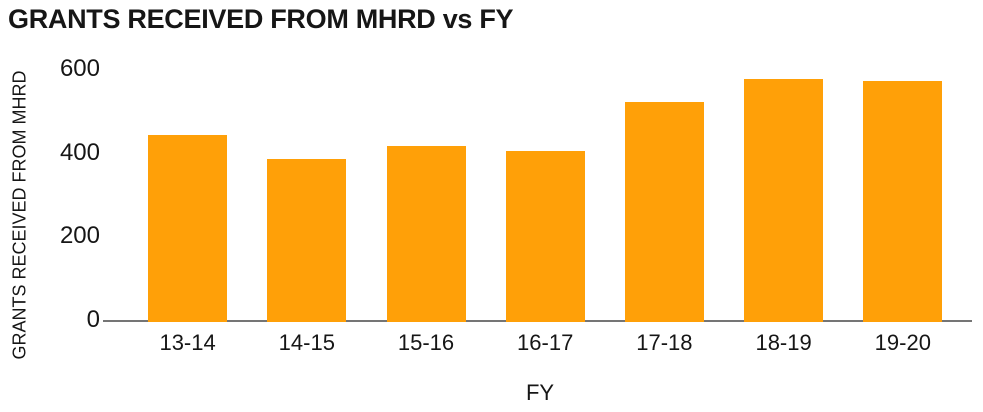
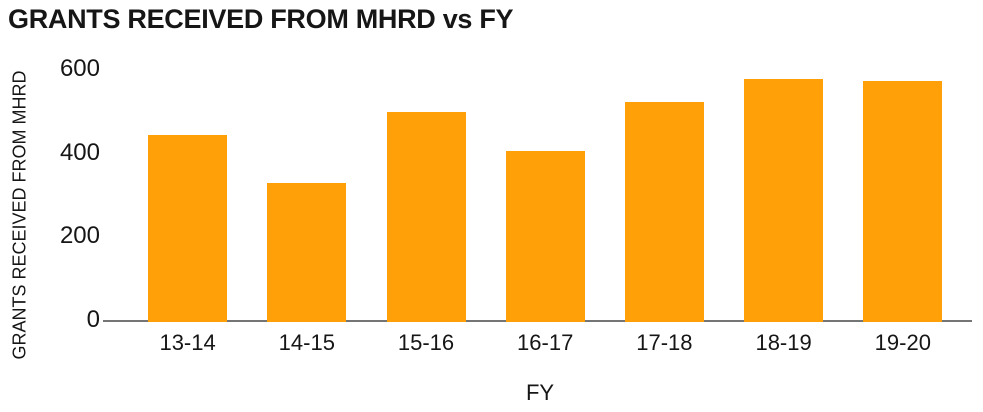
14-15: 390 -> 330
15-16: 420 -> 500
